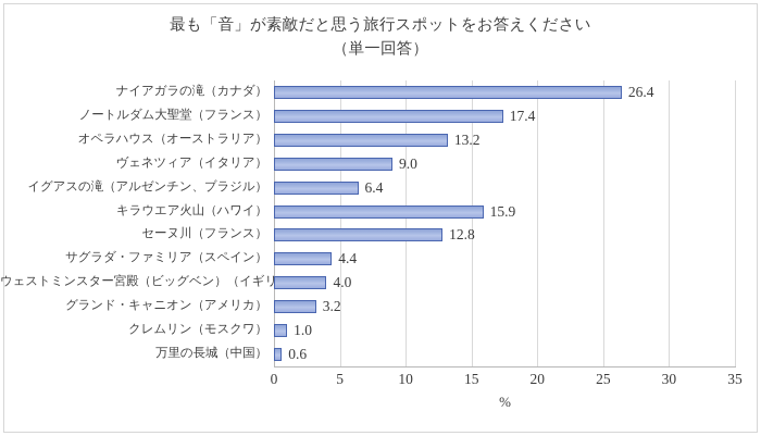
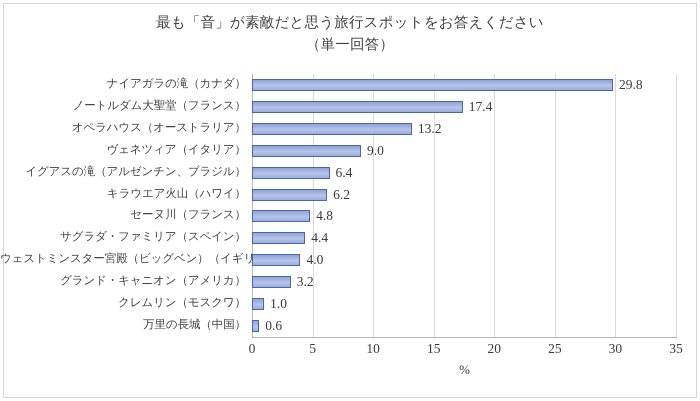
ナイアガラの滝（カナダ）: 26.4 -> 29.8
キラウエア火山（ハワイ）: 15.9 -> 6.2
セーヌ川（フランス）: 12.8 -> 4.8
